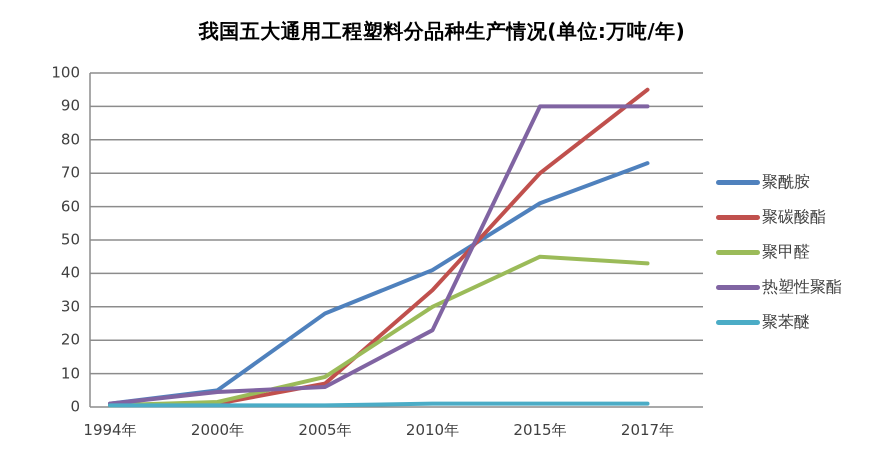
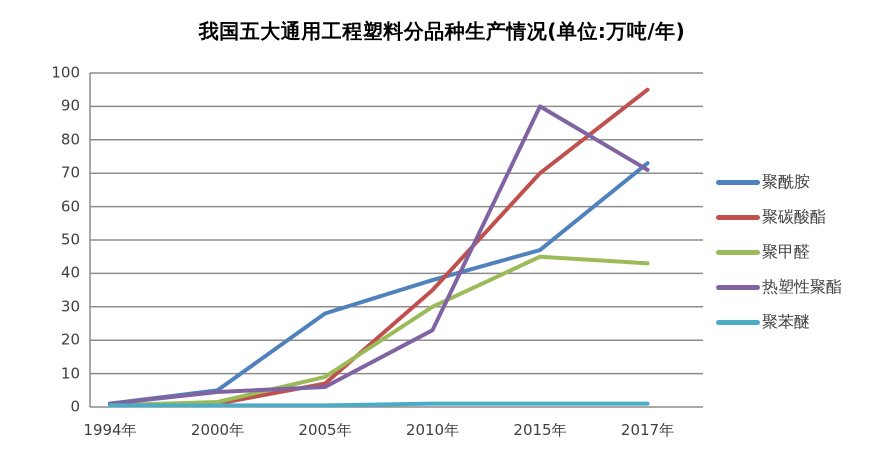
聚酰胺/2010年: 41 -> 38
聚酰胺/2015年: 61 -> 47
热塑性聚酯/2017年: 90 -> 71
